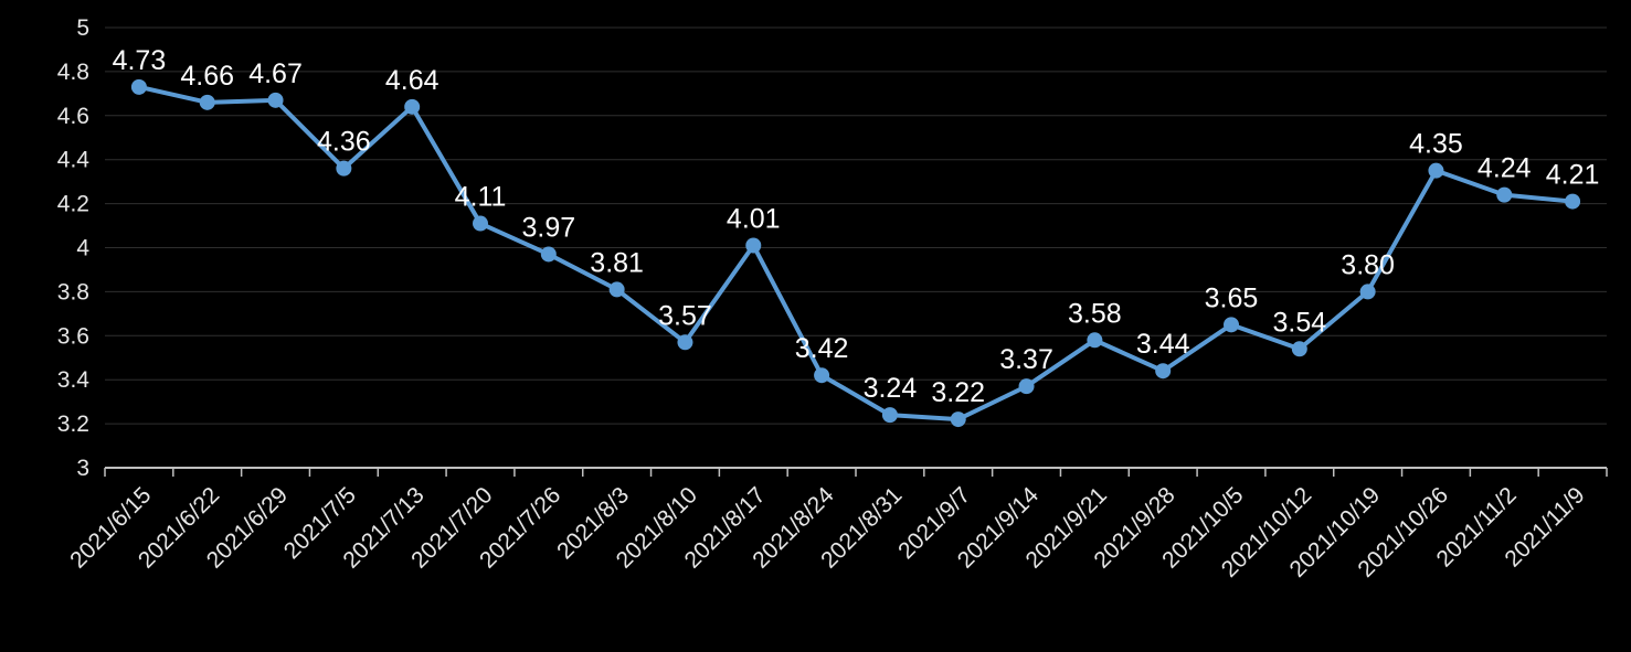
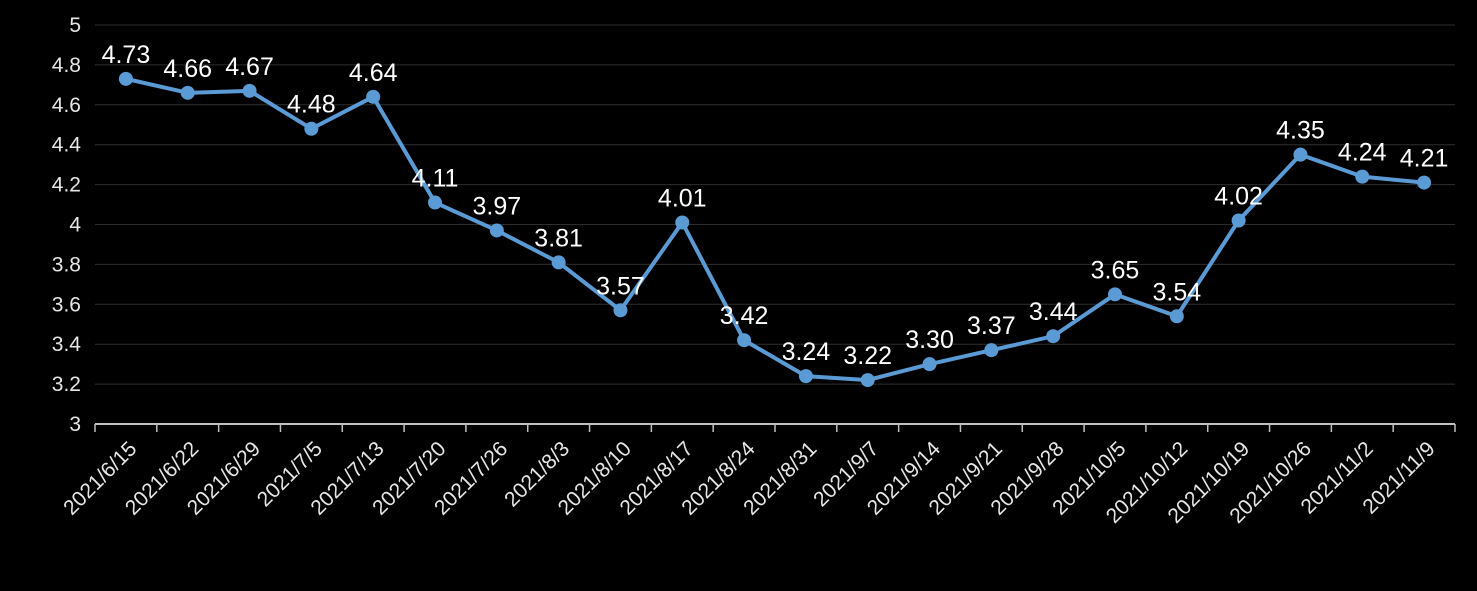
2021/7/5: 4.36 -> 4.48
2021/9/14: 3.37 -> 3.30
2021/9/21: 3.58 -> 3.37
2021/10/19: 3.80 -> 4.02
